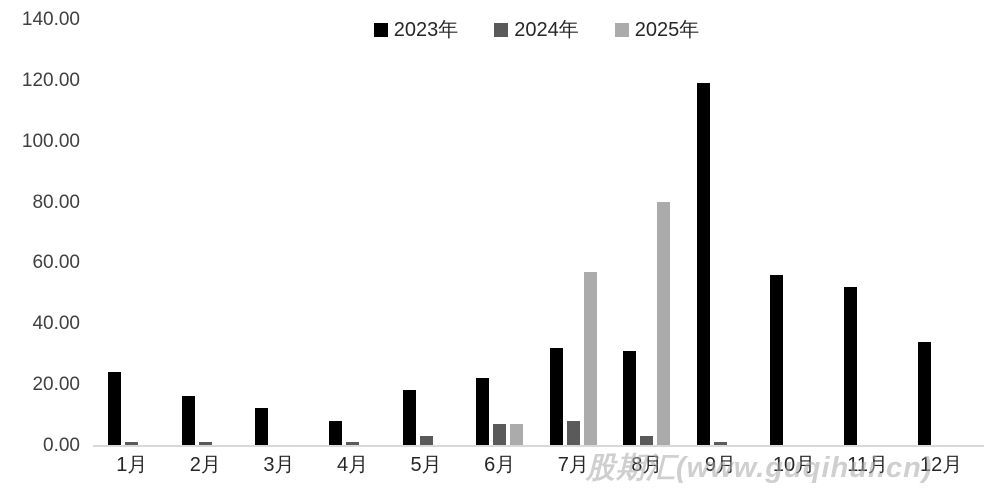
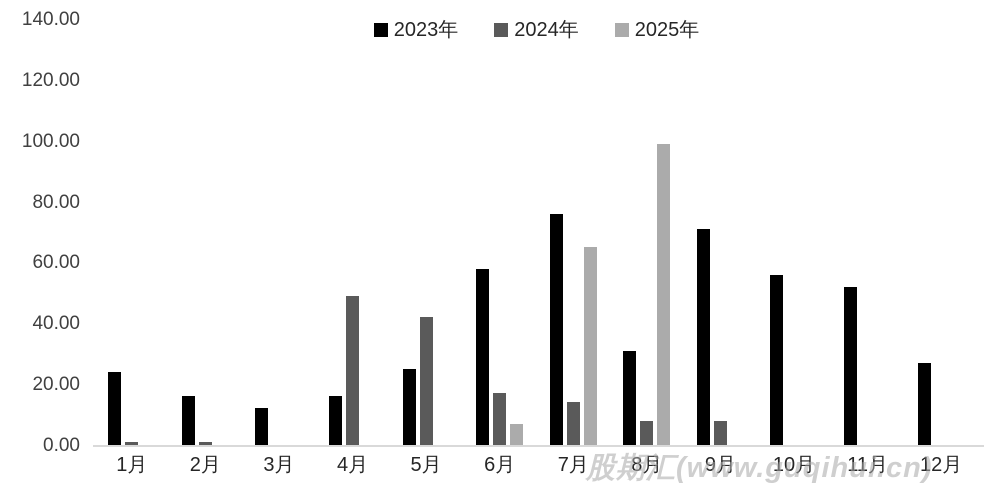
2023年/4月: 8 -> 16
2024年/4月: 1 -> 49
2023年/5月: 18 -> 25
2024年/5月: 3 -> 42
2023年/6月: 22 -> 58
2024年/6月: 7 -> 17
2023年/7月: 32 -> 76
2024年/7月: 8 -> 14
2025年/7月: 57 -> 65
2024年/8月: 3 -> 8
2025年/8月: 80 -> 99
2023年/9月: 119 -> 71
2024年/9月: 1 -> 8
2023年/12月: 34 -> 27
